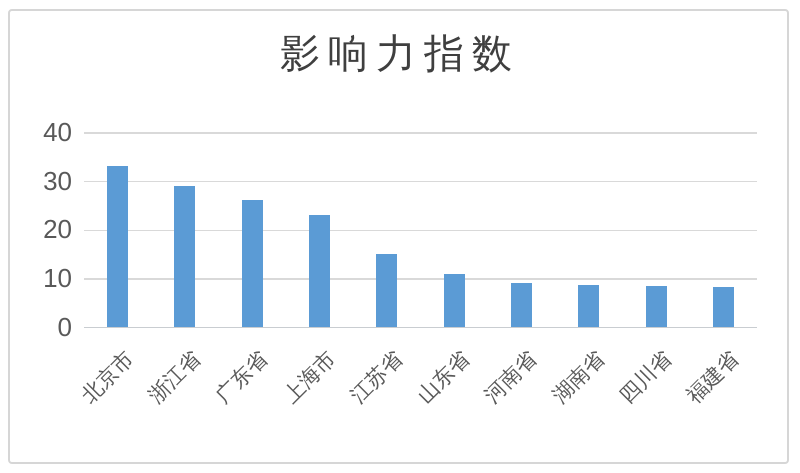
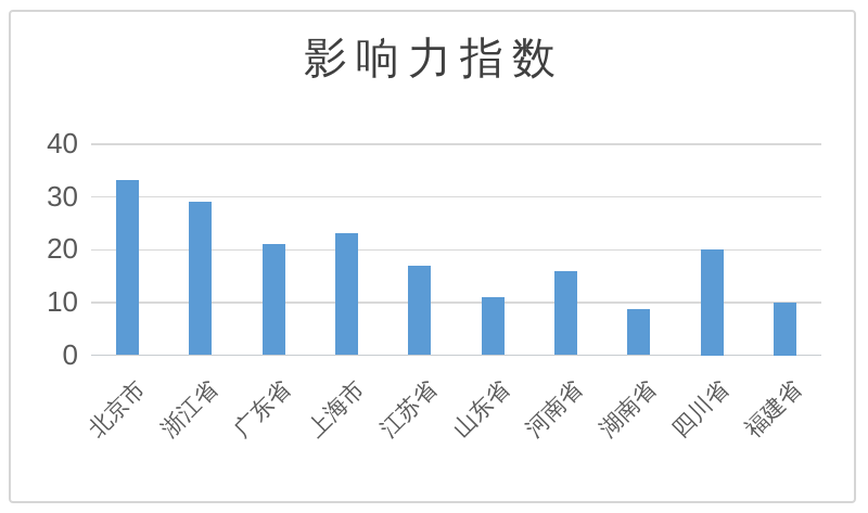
广东省: 26 -> 21
江苏省: 15 -> 17
河南省: 9 -> 16
四川省: 8 -> 20
福建省: 8 -> 10
